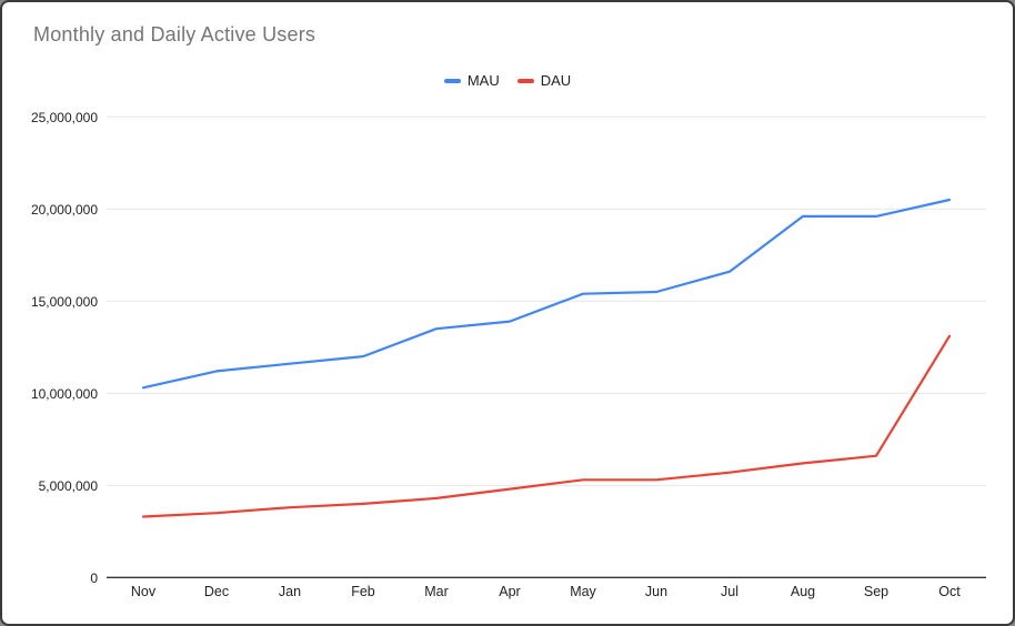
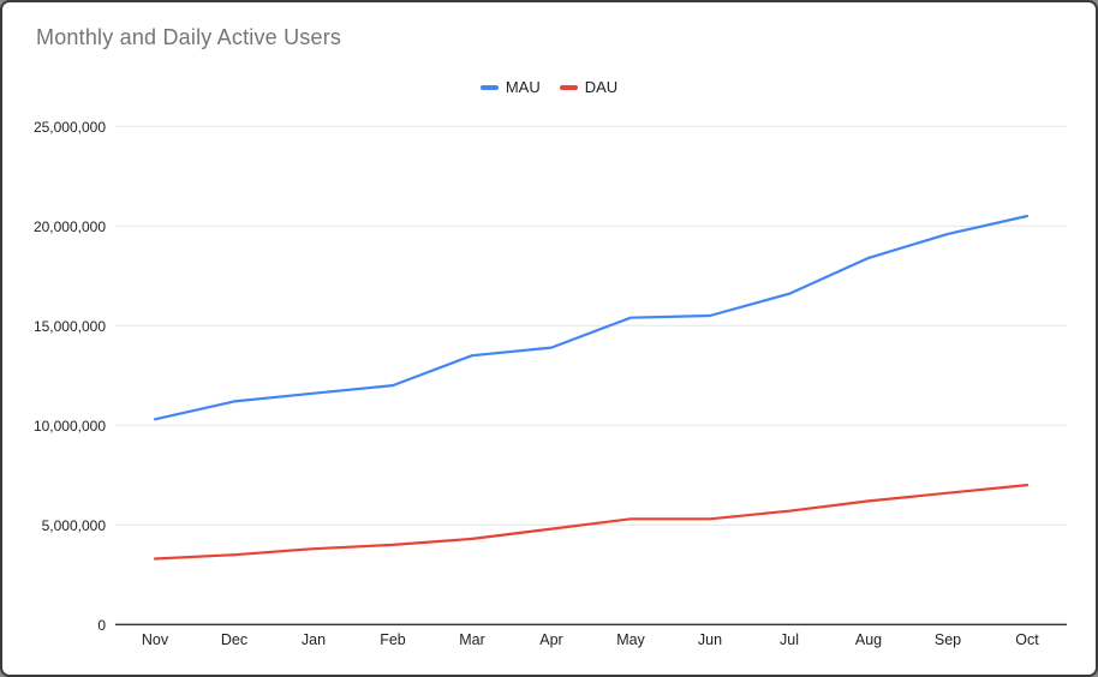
MAU/Aug: 19600000 -> 18400000
DAU/Oct: 13100000 -> 7000000
